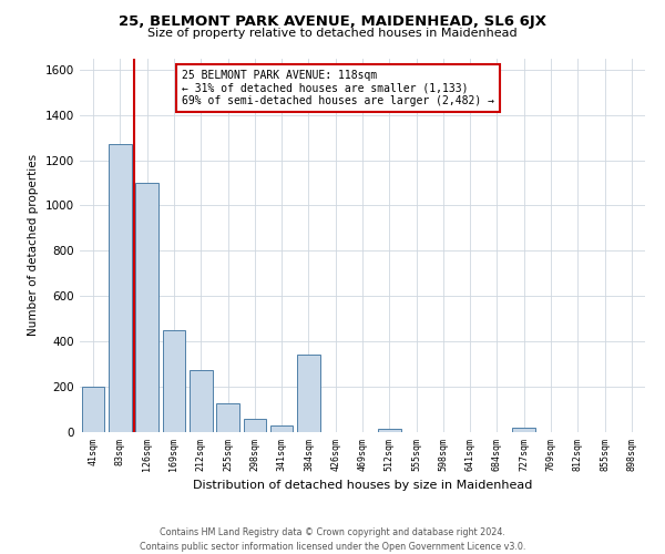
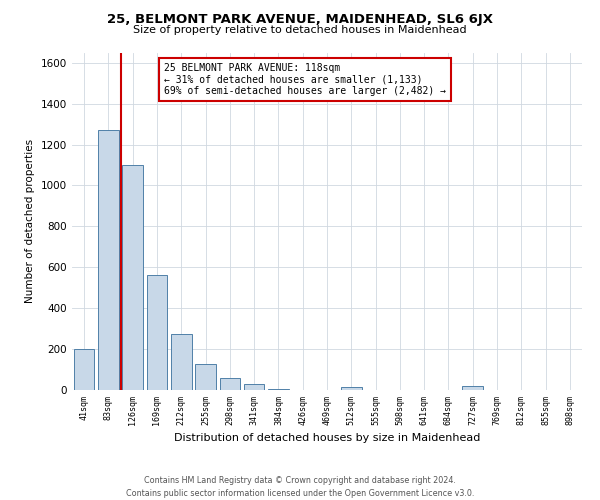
169sqm: 450 -> 560
384sqm: 340 -> 5
